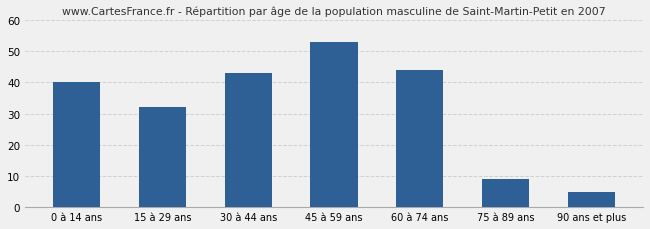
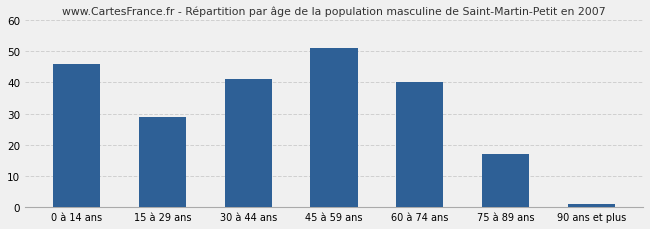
0 à 14 ans: 40 -> 46
15 à 29 ans: 32 -> 29
30 à 44 ans: 43 -> 41
45 à 59 ans: 53 -> 51
60 à 74 ans: 44 -> 40
75 à 89 ans: 9 -> 17
90 ans et plus: 5 -> 1
